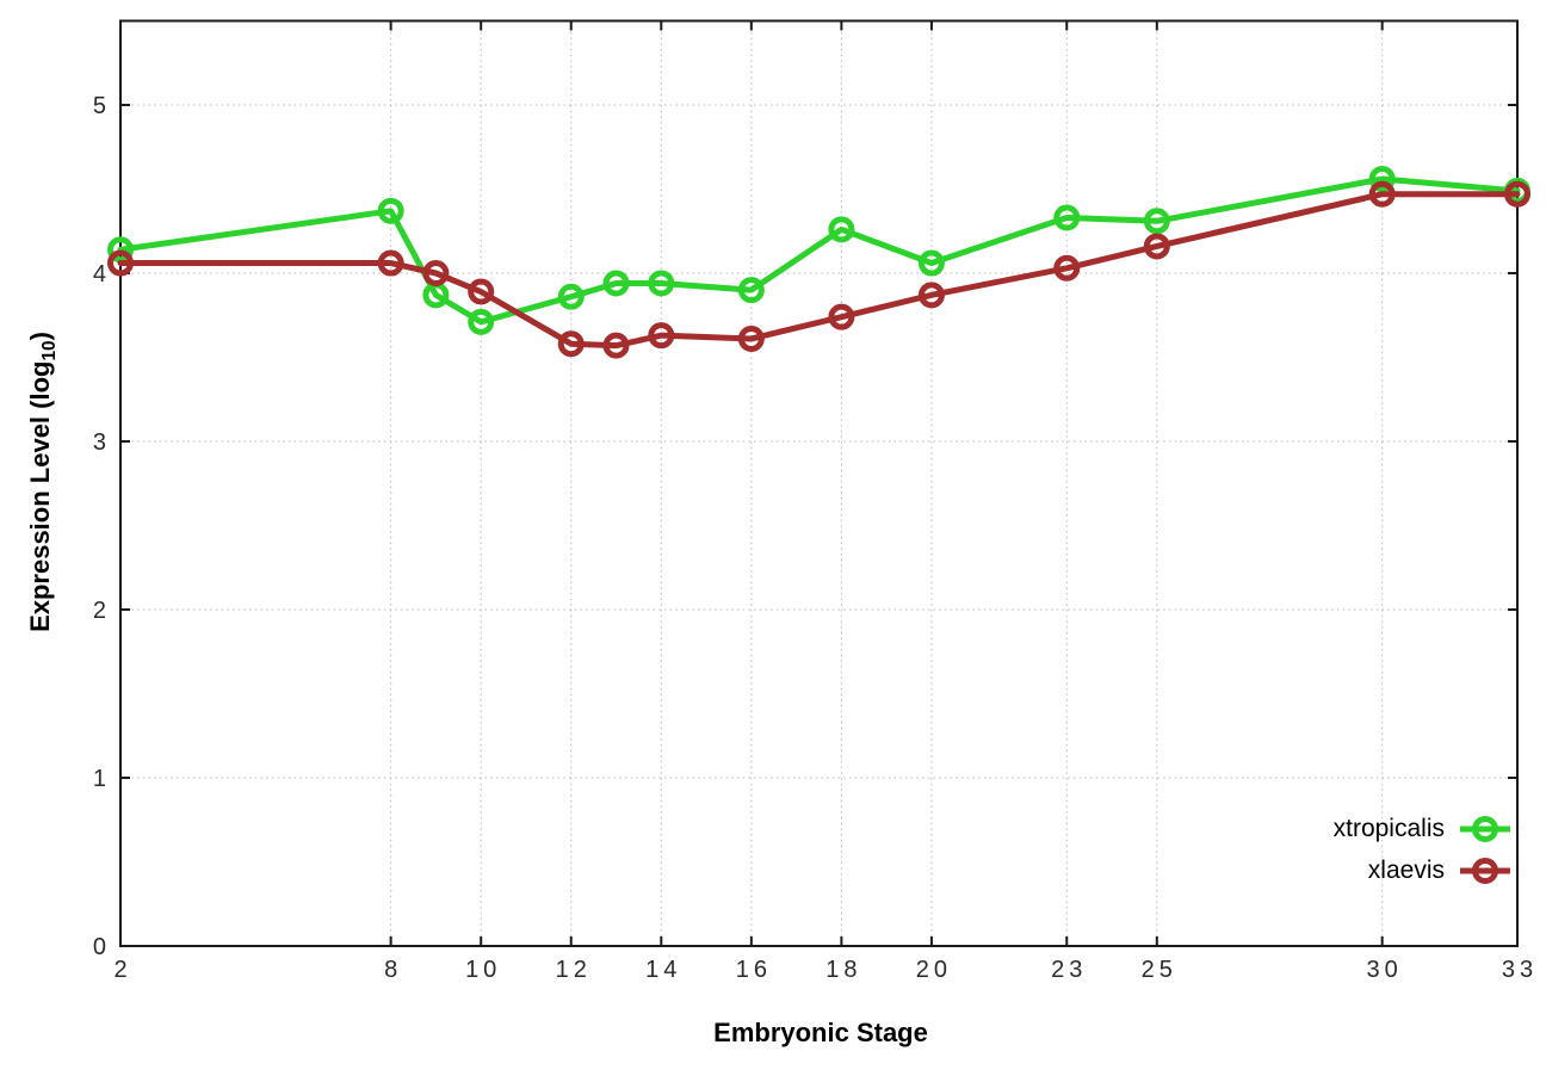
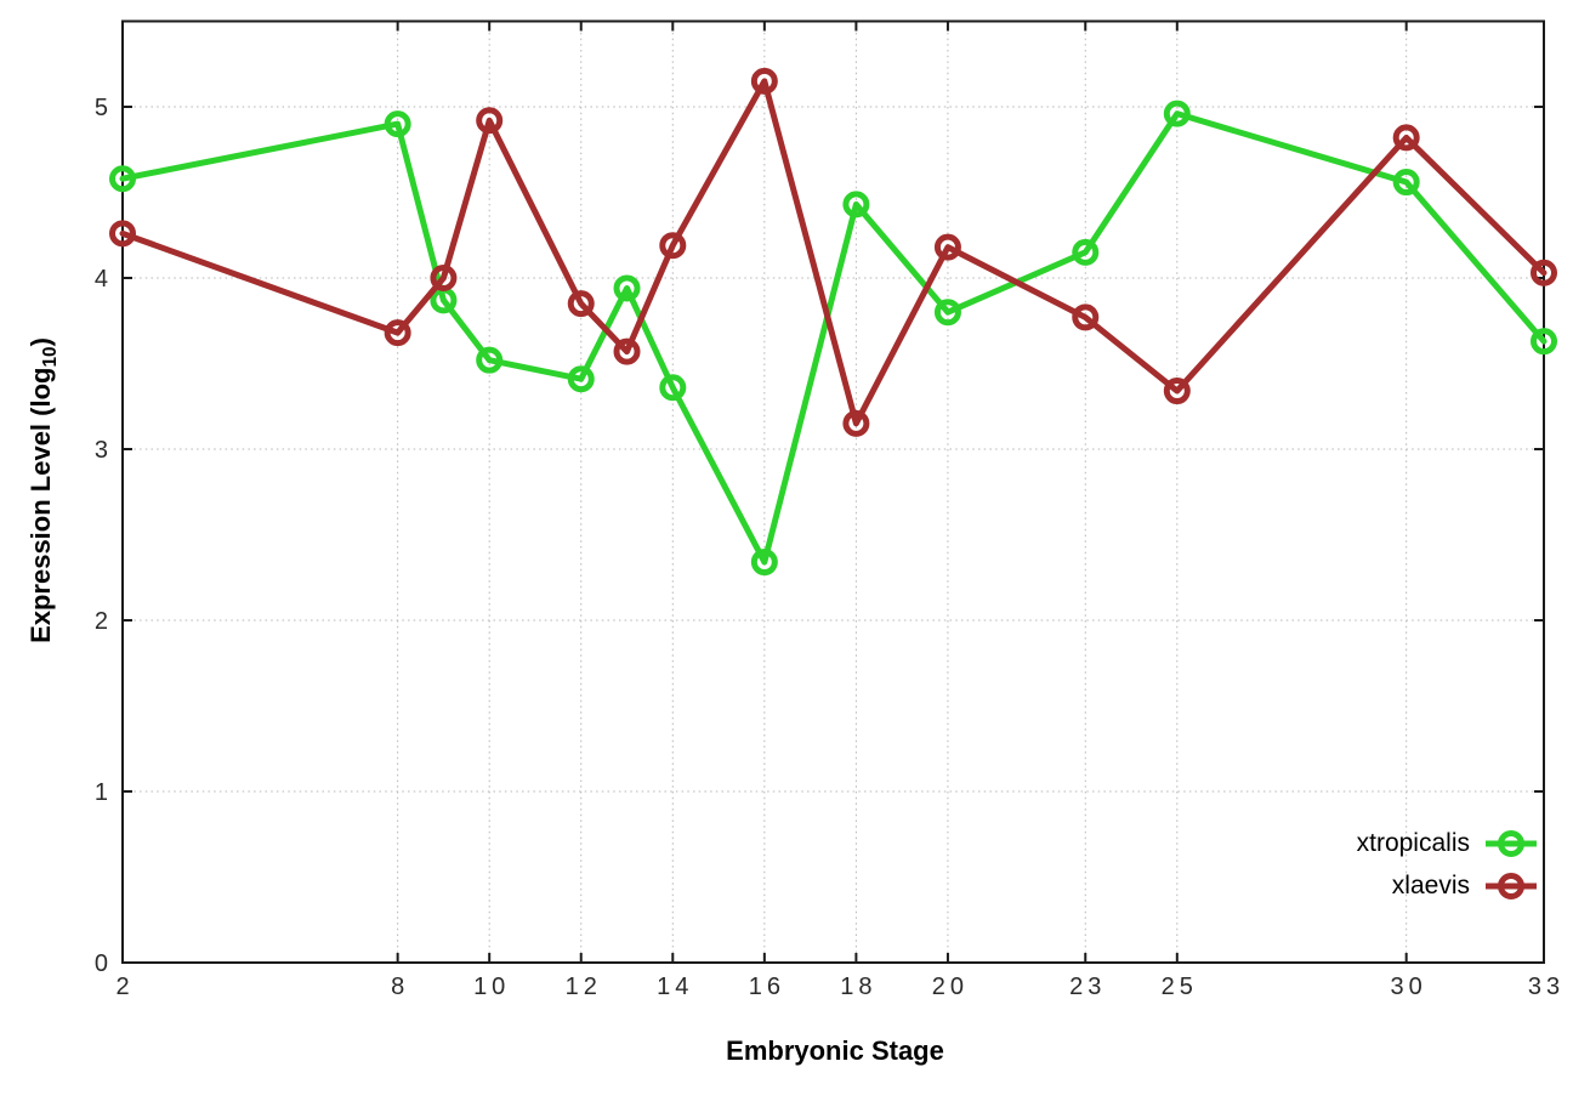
xtropicalis/2: 4.14 -> 4.58
xlaevis/2: 4.06 -> 4.26
xtropicalis/8: 4.37 -> 4.90
xlaevis/8: 4.06 -> 3.68
xtropicalis/10: 3.71 -> 3.52
xlaevis/10: 3.89 -> 4.92
xtropicalis/12: 3.86 -> 3.41
xlaevis/12: 3.58 -> 3.85
xtropicalis/14: 3.94 -> 3.36
xlaevis/14: 3.63 -> 4.19
xtropicalis/16: 3.90 -> 2.34
xlaevis/16: 3.61 -> 5.15
xtropicalis/18: 4.26 -> 4.43
xlaevis/18: 3.74 -> 3.15
xtropicalis/20: 4.06 -> 3.80
xlaevis/20: 3.87 -> 4.18
xtropicalis/23: 4.33 -> 4.15
xlaevis/23: 4.03 -> 3.77
xtropicalis/25: 4.31 -> 4.96
xlaevis/25: 4.16 -> 3.34
xlaevis/30: 4.47 -> 4.82
xtropicalis/33: 4.49 -> 3.63
xlaevis/33: 4.47 -> 4.03
